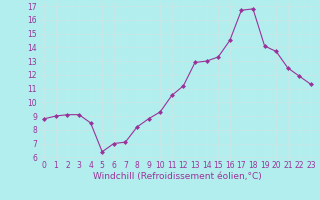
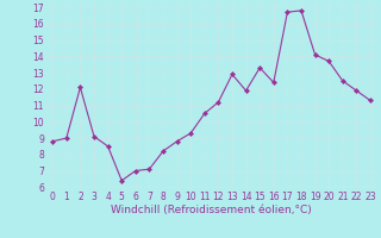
2: 9.1 -> 12.1
14: 13.0 -> 11.9
16: 14.5 -> 12.4
